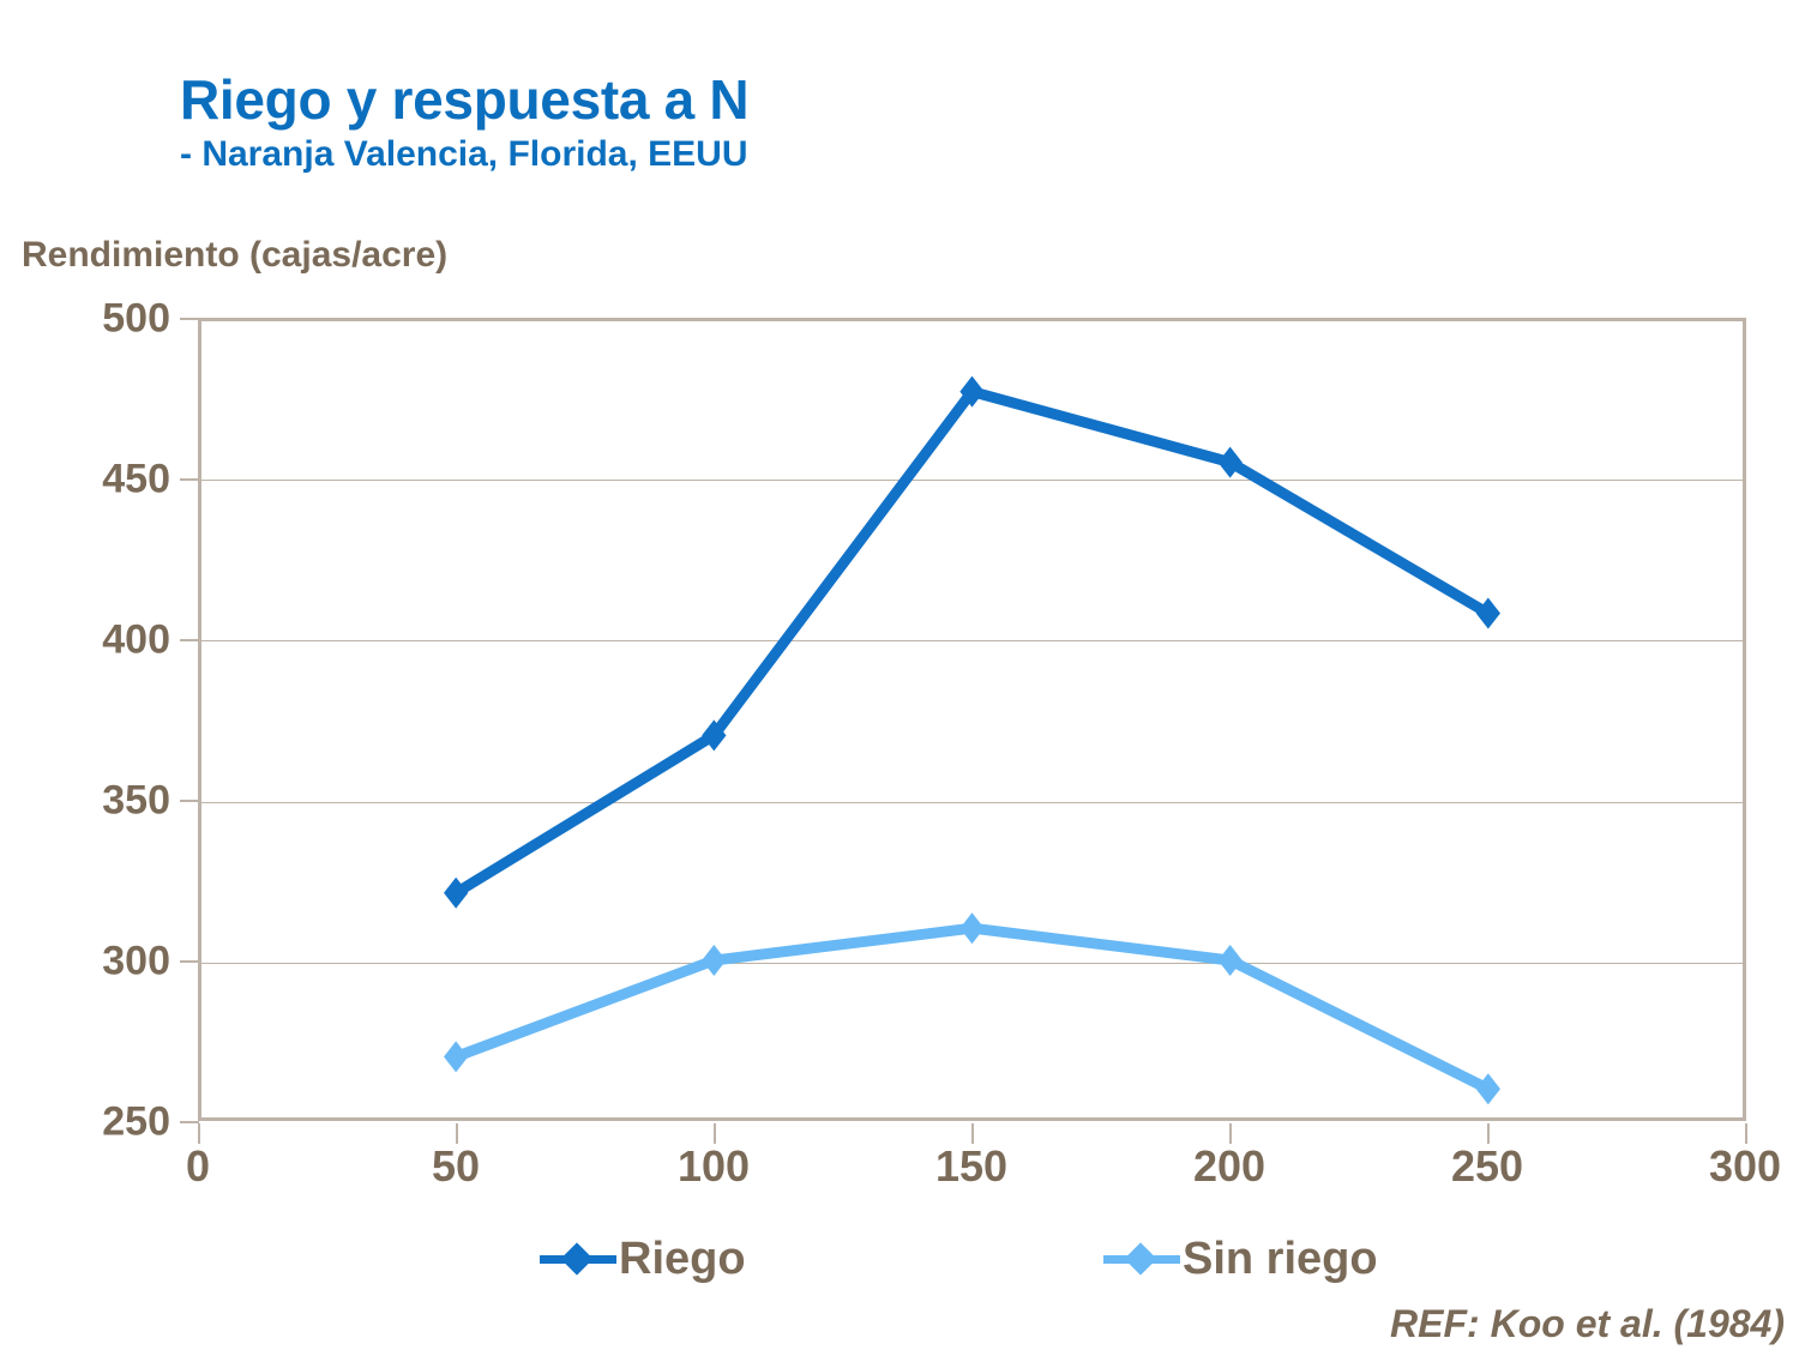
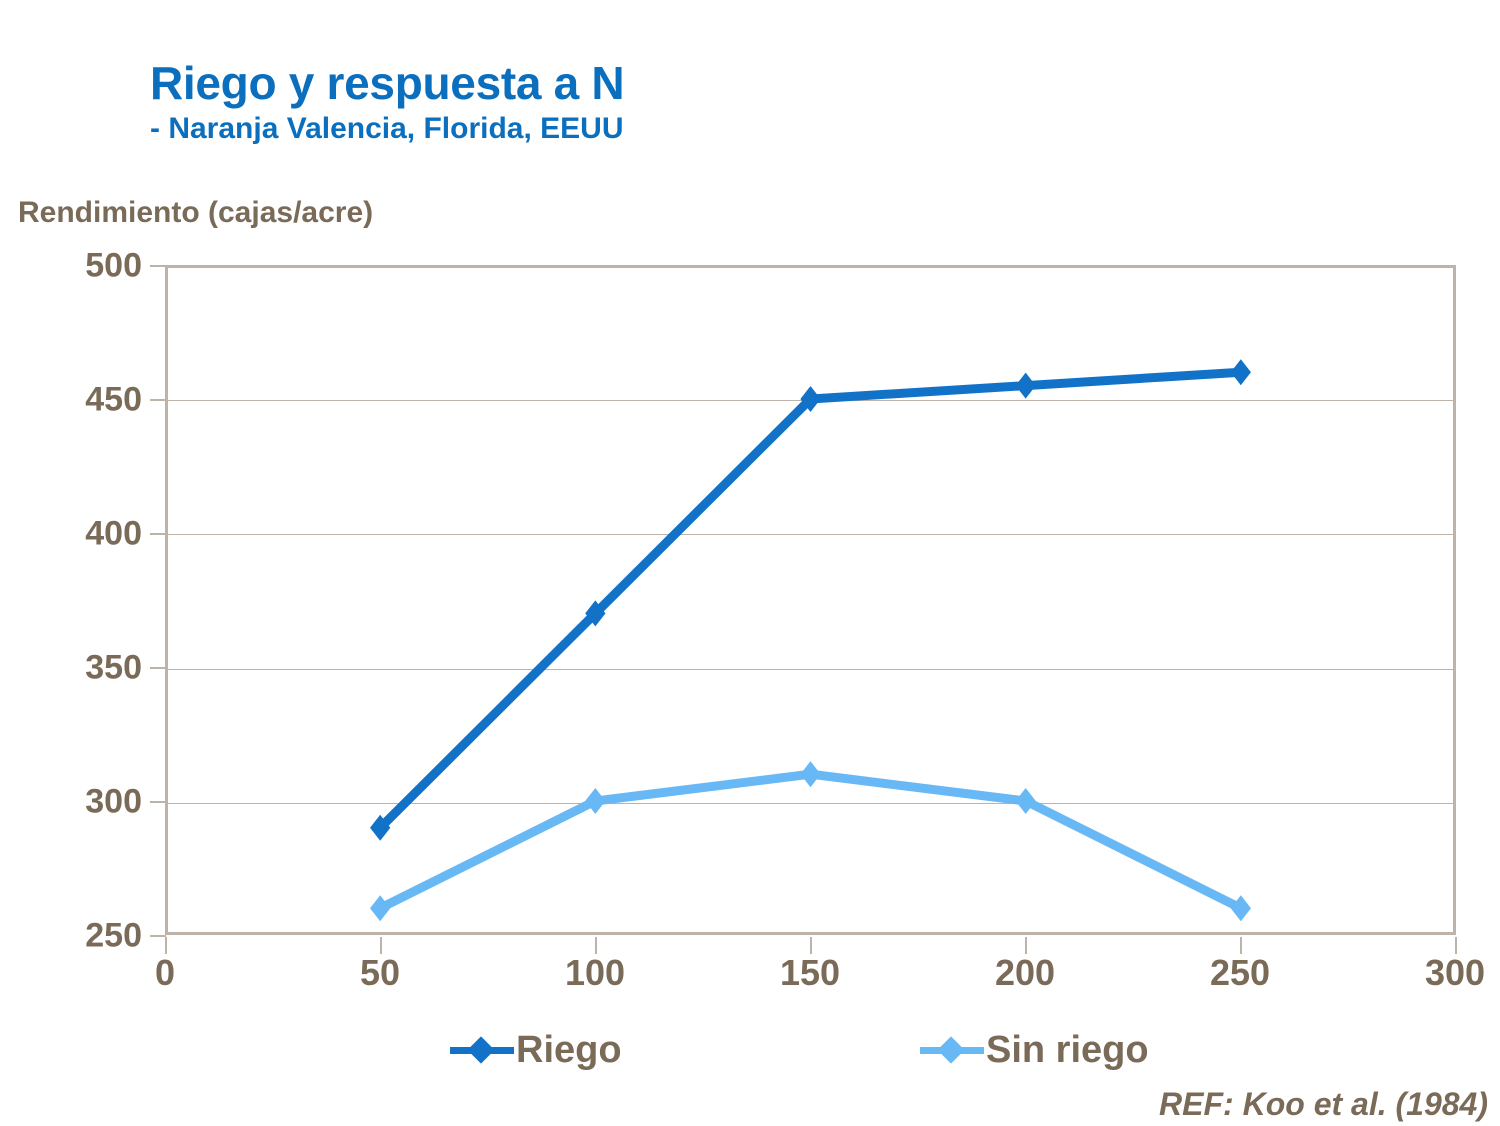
Riego/50: 321 -> 290
Sin riego/50: 270 -> 260
Riego/150: 477 -> 450
Riego/250: 408 -> 460
